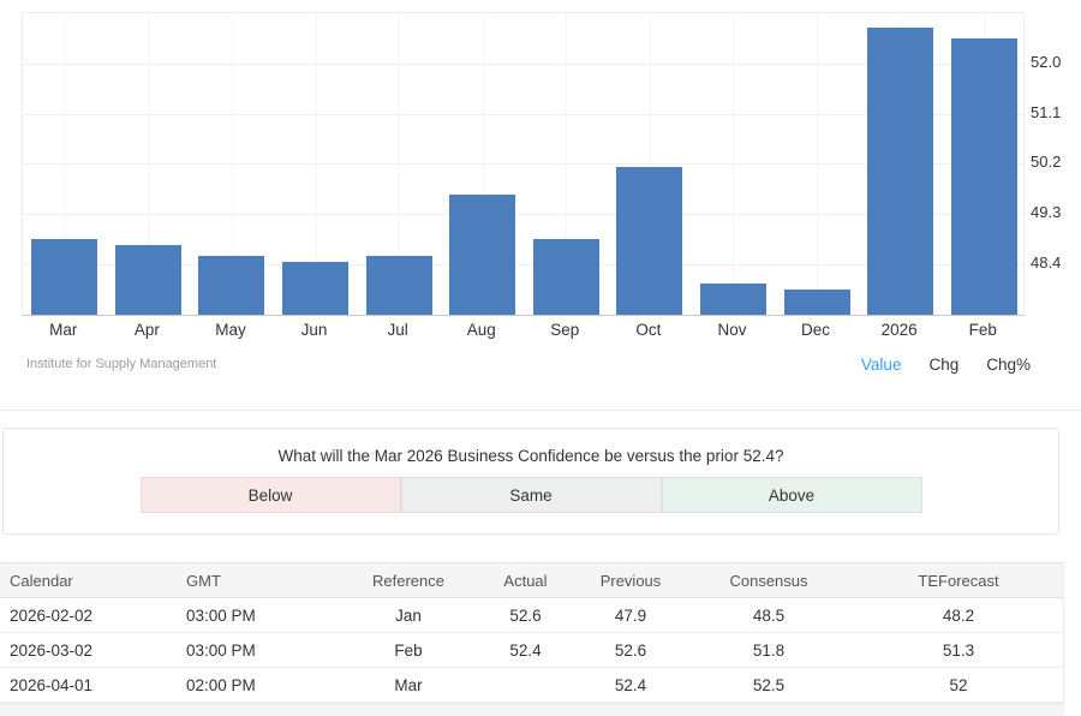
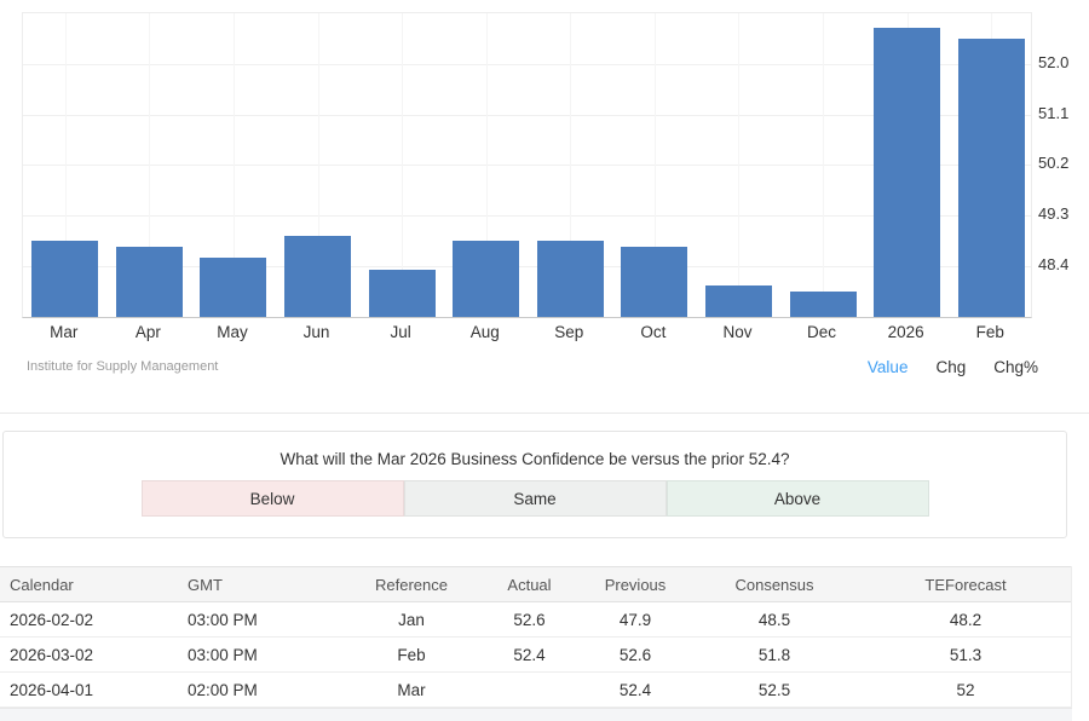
Jun: 48.4 -> 48.9
Jul: 48.5 -> 48.3
Aug: 49.6 -> 48.8
Oct: 50.1 -> 48.7
